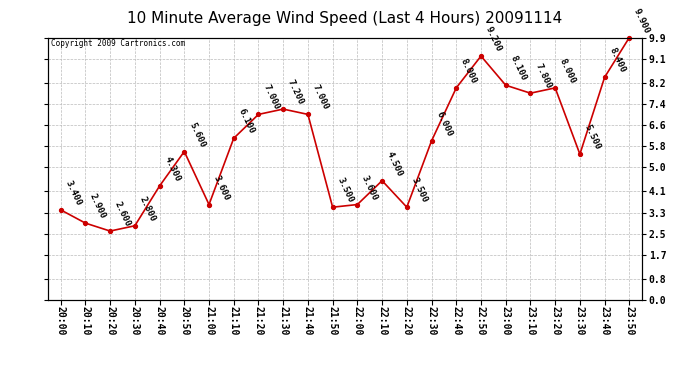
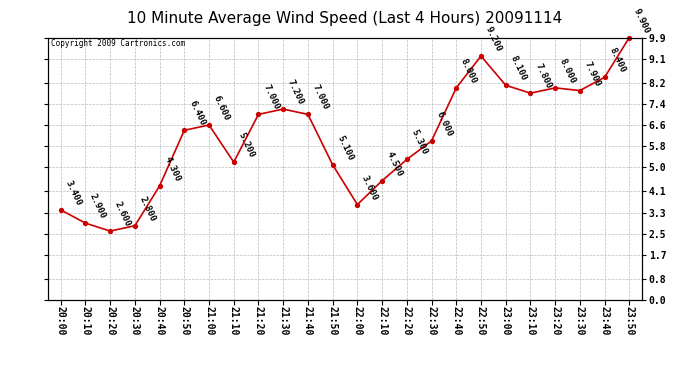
20:50: 5.600 -> 6.400
21:00: 3.600 -> 6.600
21:10: 6.100 -> 5.200
21:50: 3.500 -> 5.100
22:20: 3.500 -> 5.300
23:30: 5.500 -> 7.900
